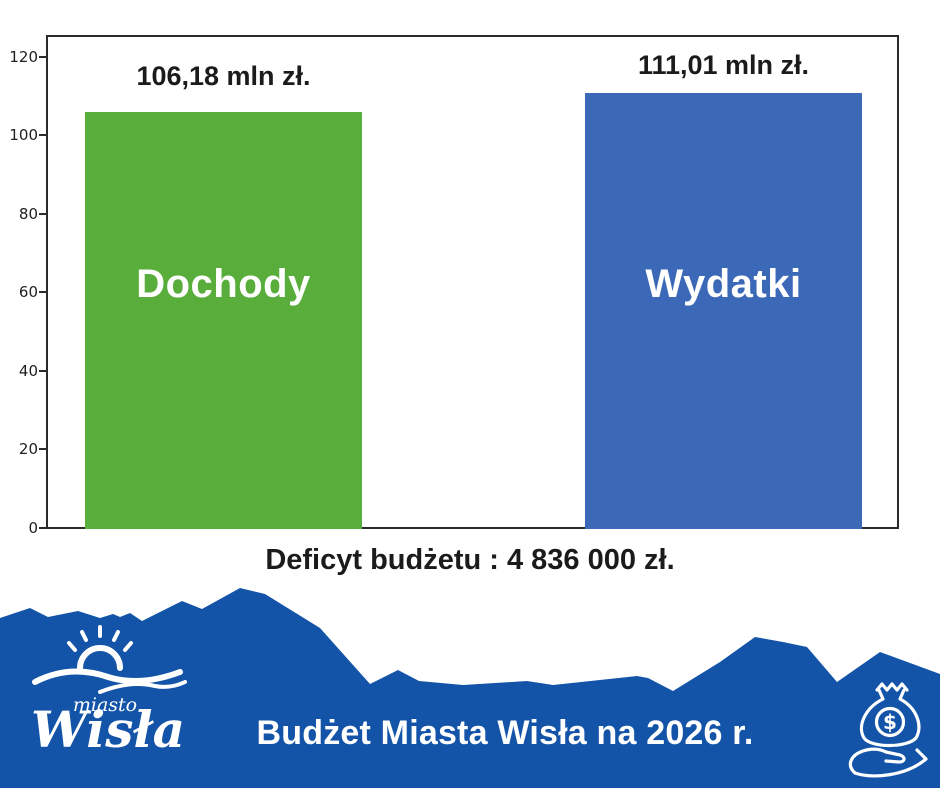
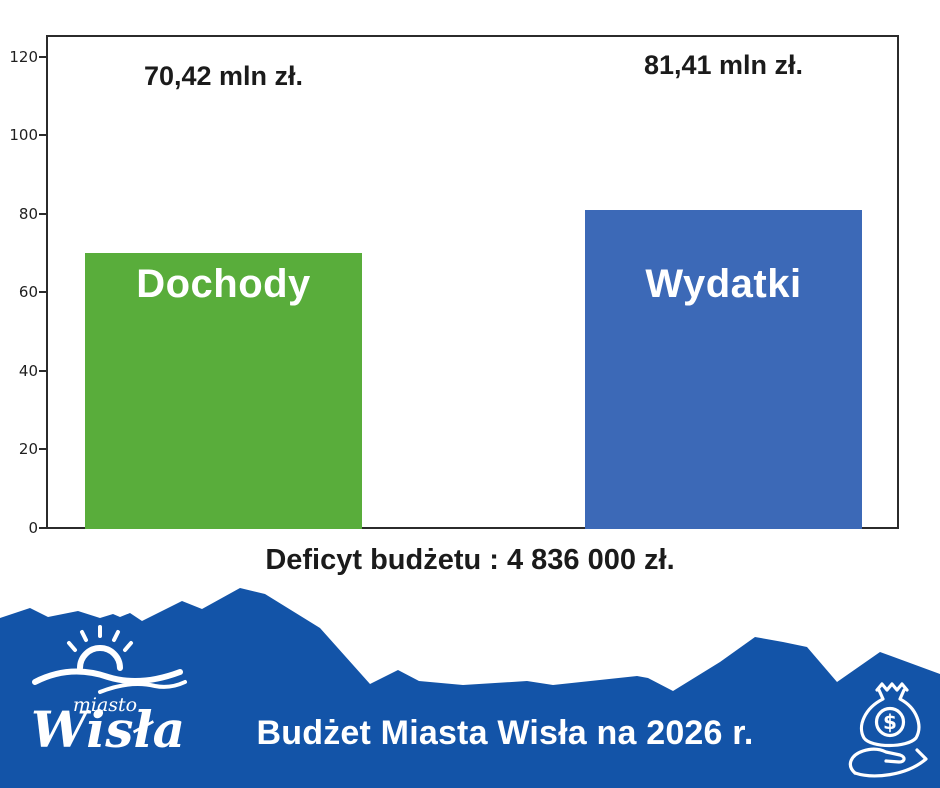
Dochody: 106,18 -> 70,42
Wydatki: 111,01 -> 81,41
